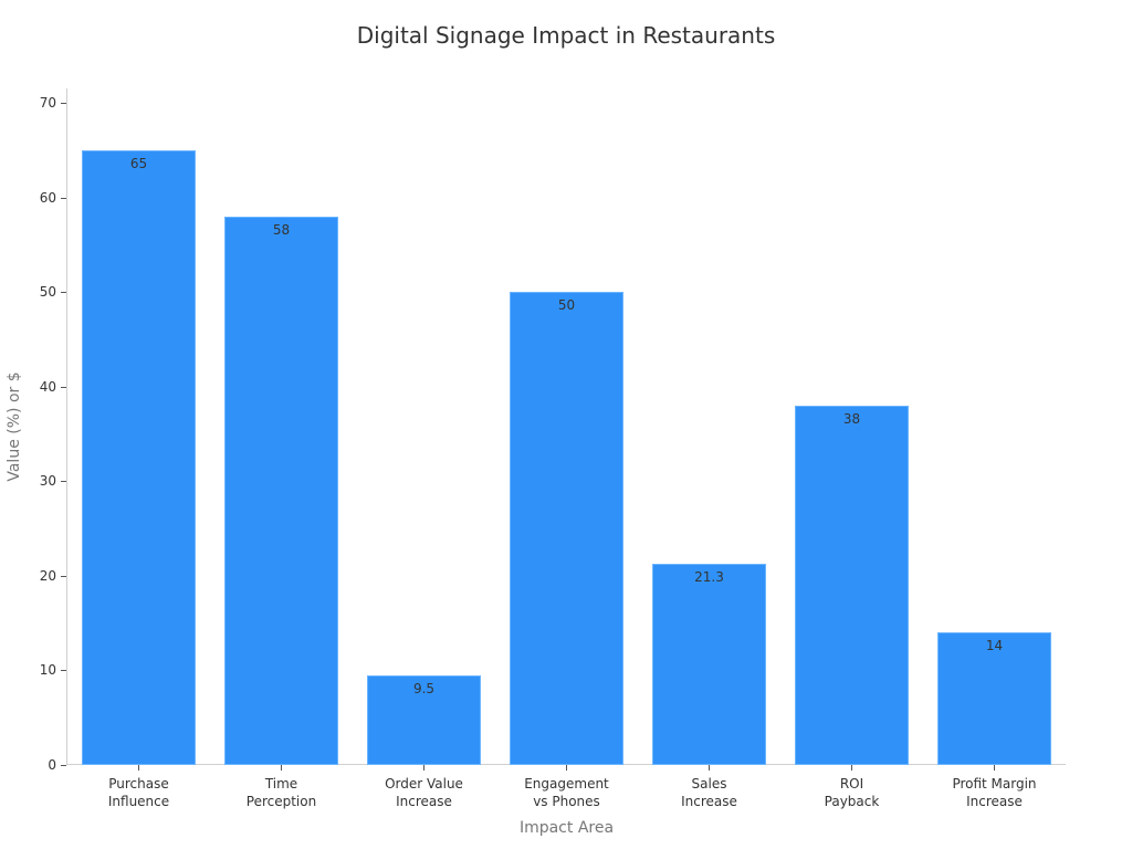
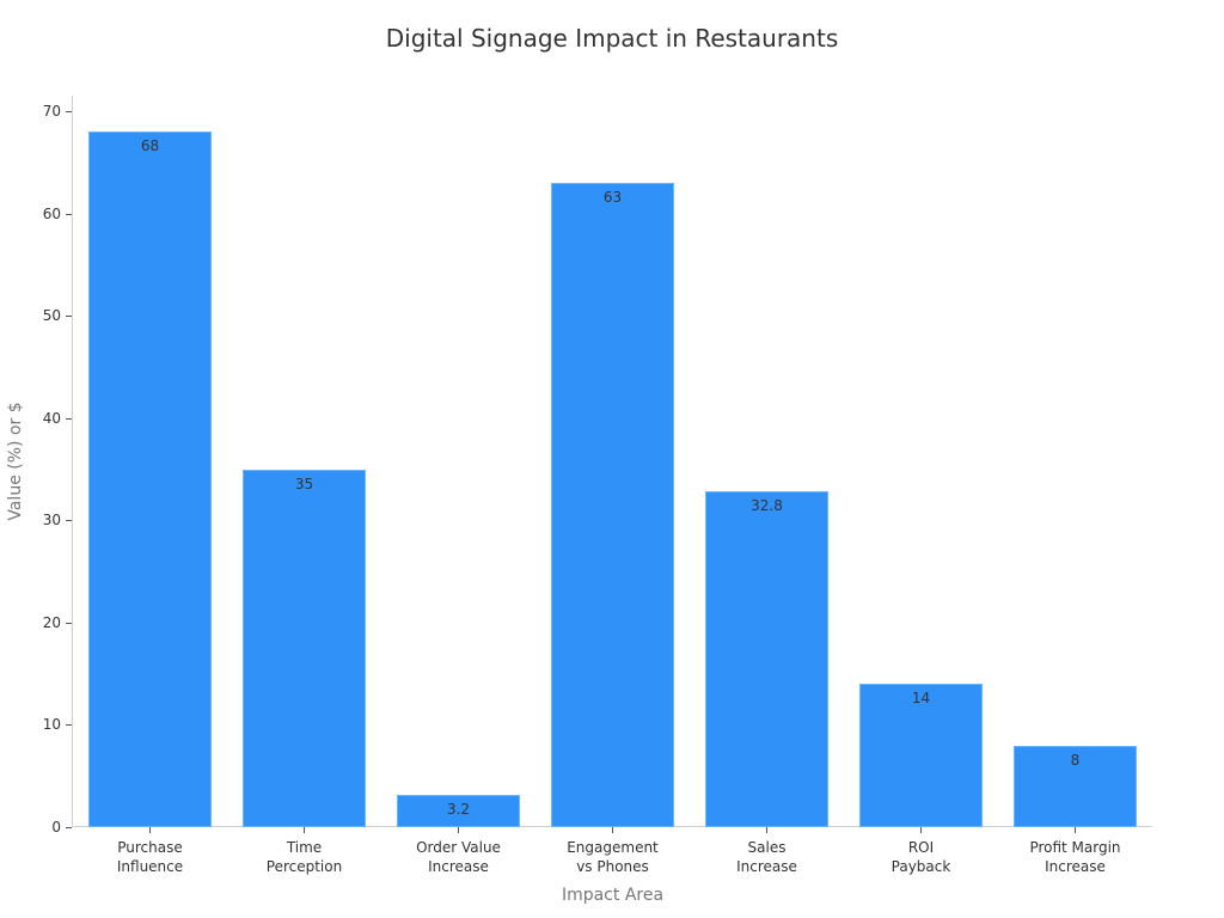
Purchase Influence: 65 -> 68
Time Perception: 58 -> 35
Order Value Increase: 9.5 -> 3.2
Engagement vs Phones: 50 -> 63
Sales Increase: 21.3 -> 32.8
ROI Payback: 38 -> 14
Profit Margin Increase: 14 -> 8
